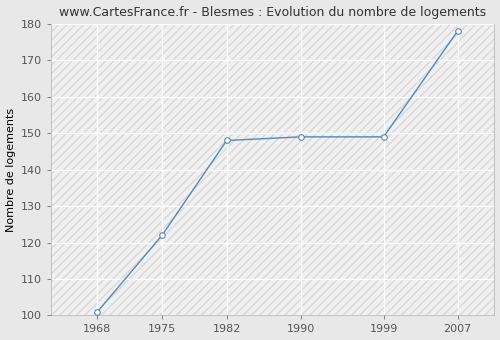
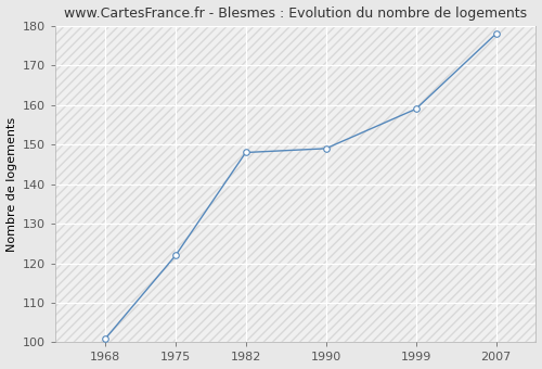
1999: 149 -> 159
